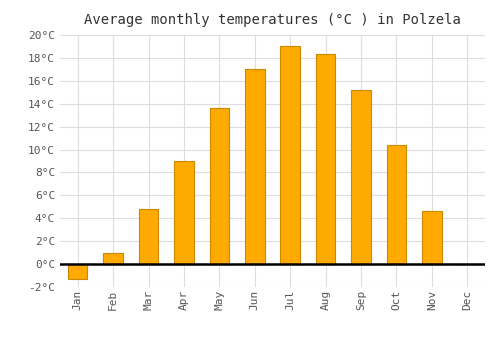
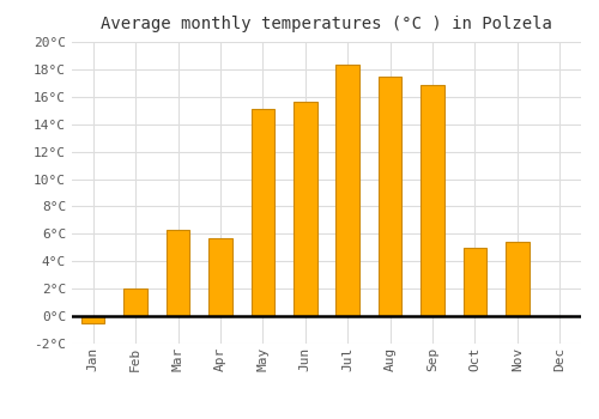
Jan: -1.3°C -> -0.5°C
Feb: 1.0°C -> 2.0°C
Mar: 4.8°C -> 6.3°C
Apr: 9.0°C -> 5.7°C
May: 13.6°C -> 15.1°C
Jun: 17.0°C -> 15.6°C
Jul: 19.0°C -> 18.3°C
Aug: 18.3°C -> 17.5°C
Sep: 15.2°C -> 16.9°C
Oct: 10.4°C -> 5.0°C
Nov: 4.6°C -> 5.4°C
